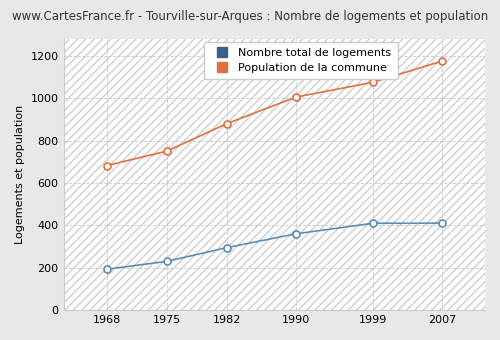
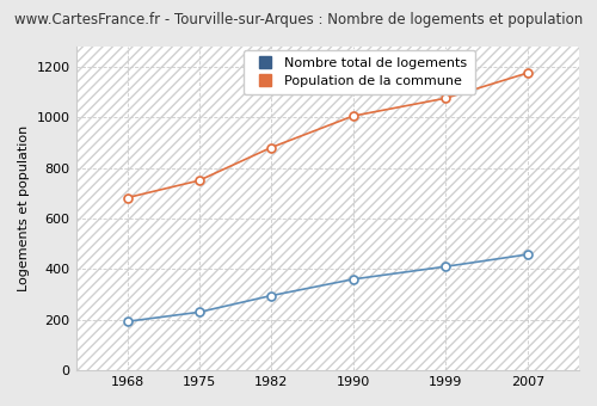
Nombre total de logements/2007: 410 -> 458
